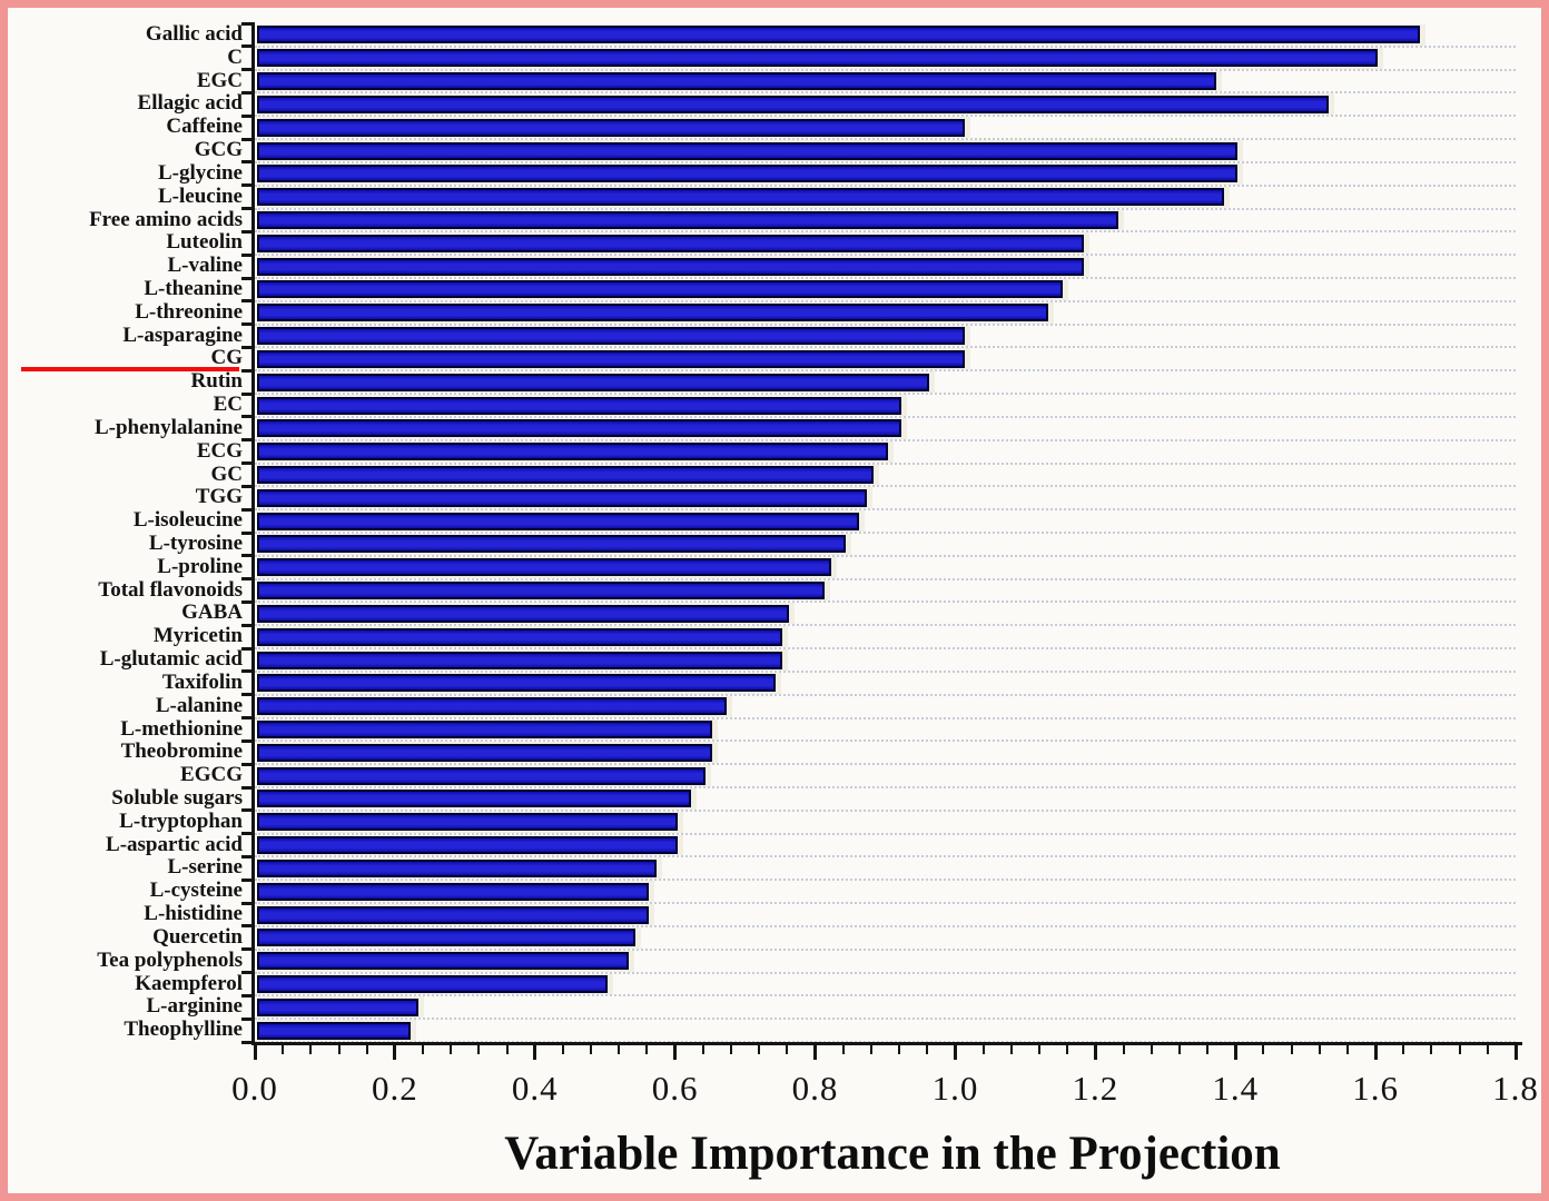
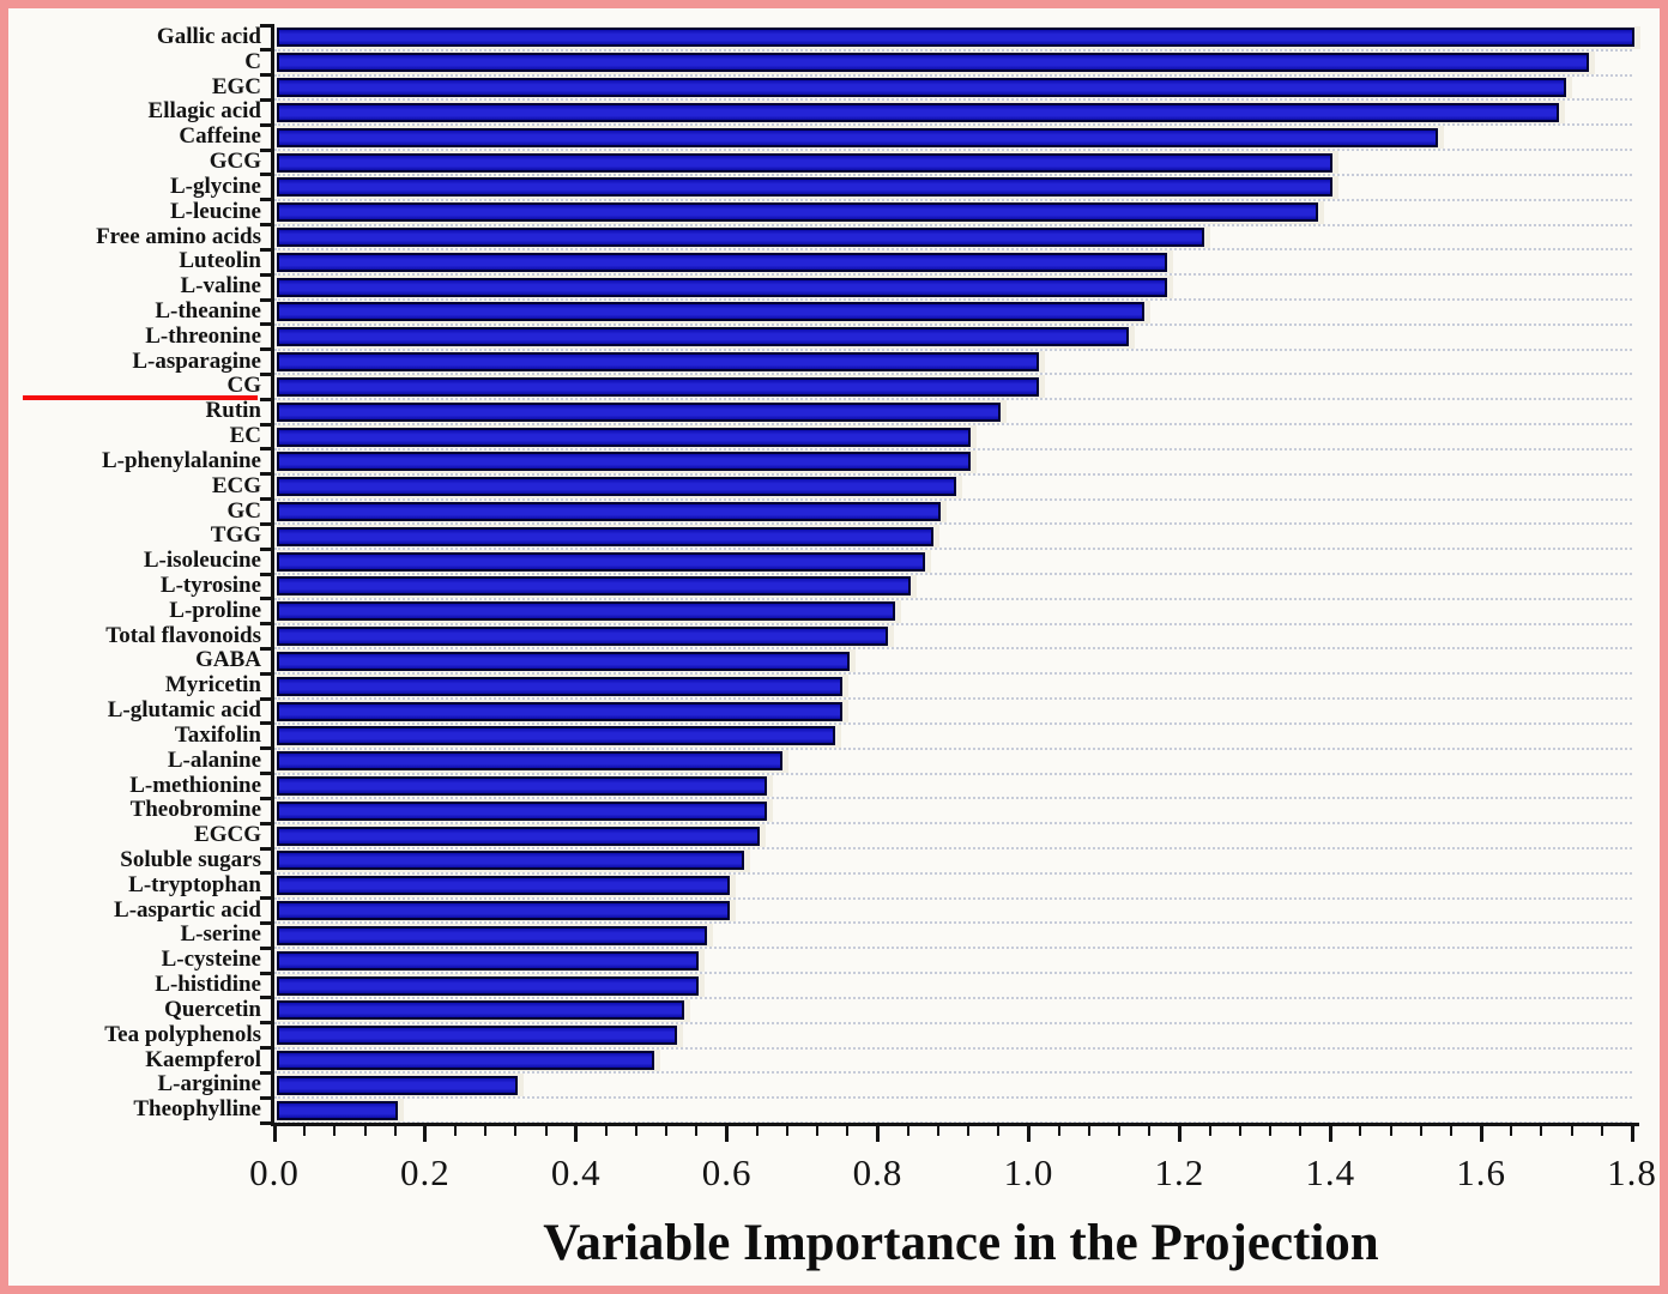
Gallic acid: 1.66 -> 1.80
C: 1.60 -> 1.74
EGC: 1.37 -> 1.71
Ellagic acid: 1.53 -> 1.70
Caffeine: 1.01 -> 1.54
L-arginine: 0.23 -> 0.32
Theophylline: 0.22 -> 0.16
